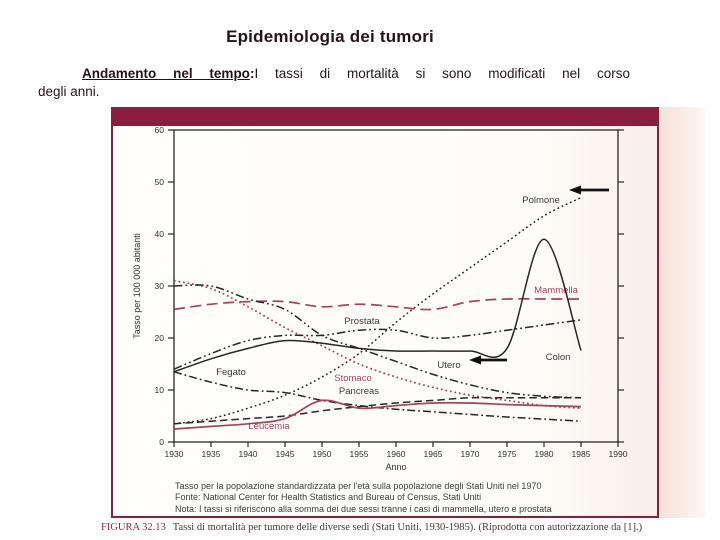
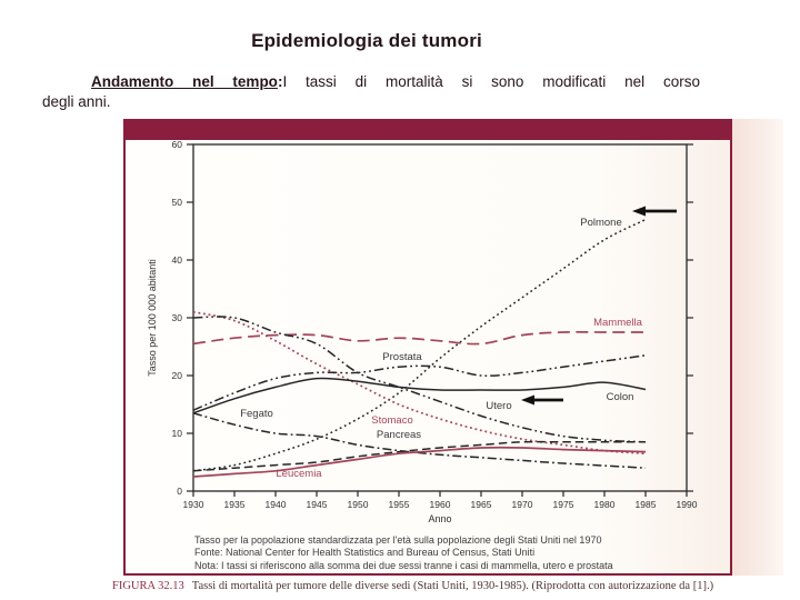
Leucemia/1950: 8 -> 6
Colon/1980: 39 -> 19
